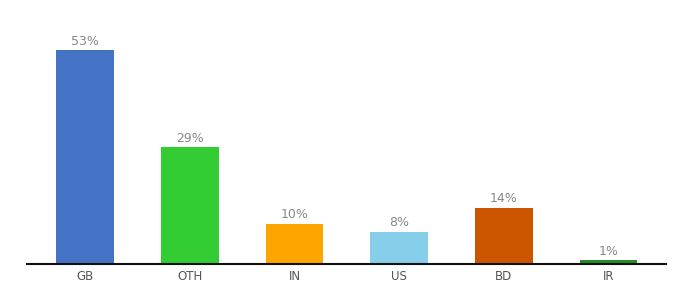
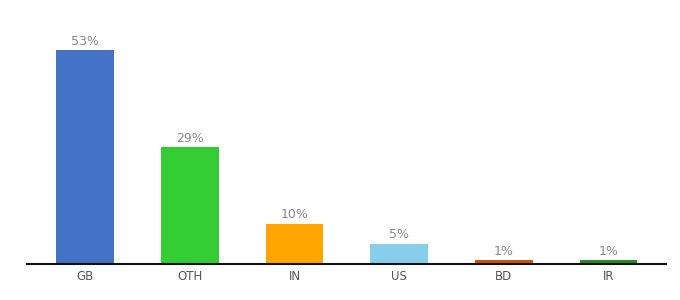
US: 8% -> 5%
BD: 14% -> 1%
